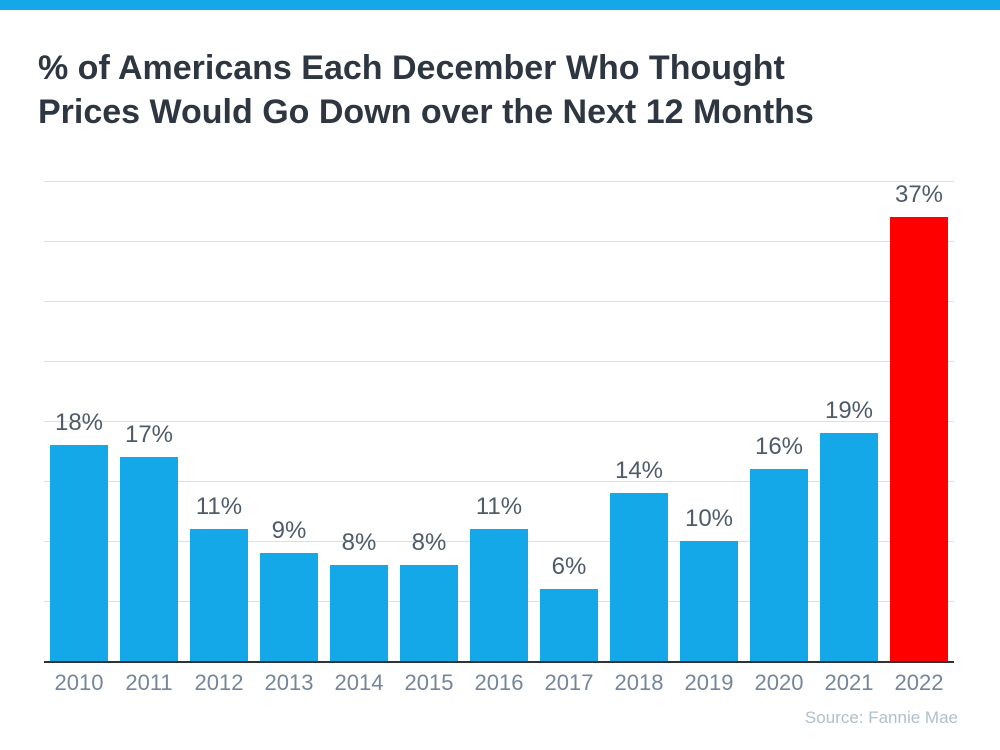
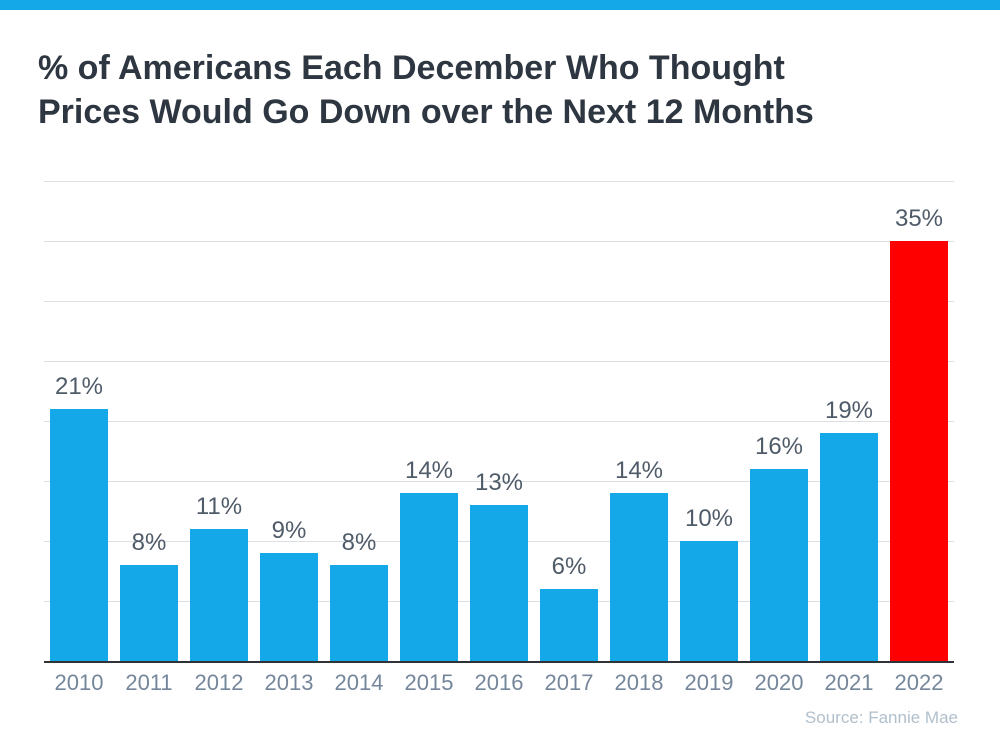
2010: 18% -> 21%
2011: 17% -> 8%
2015: 8% -> 14%
2016: 11% -> 13%
2022: 37% -> 35%
